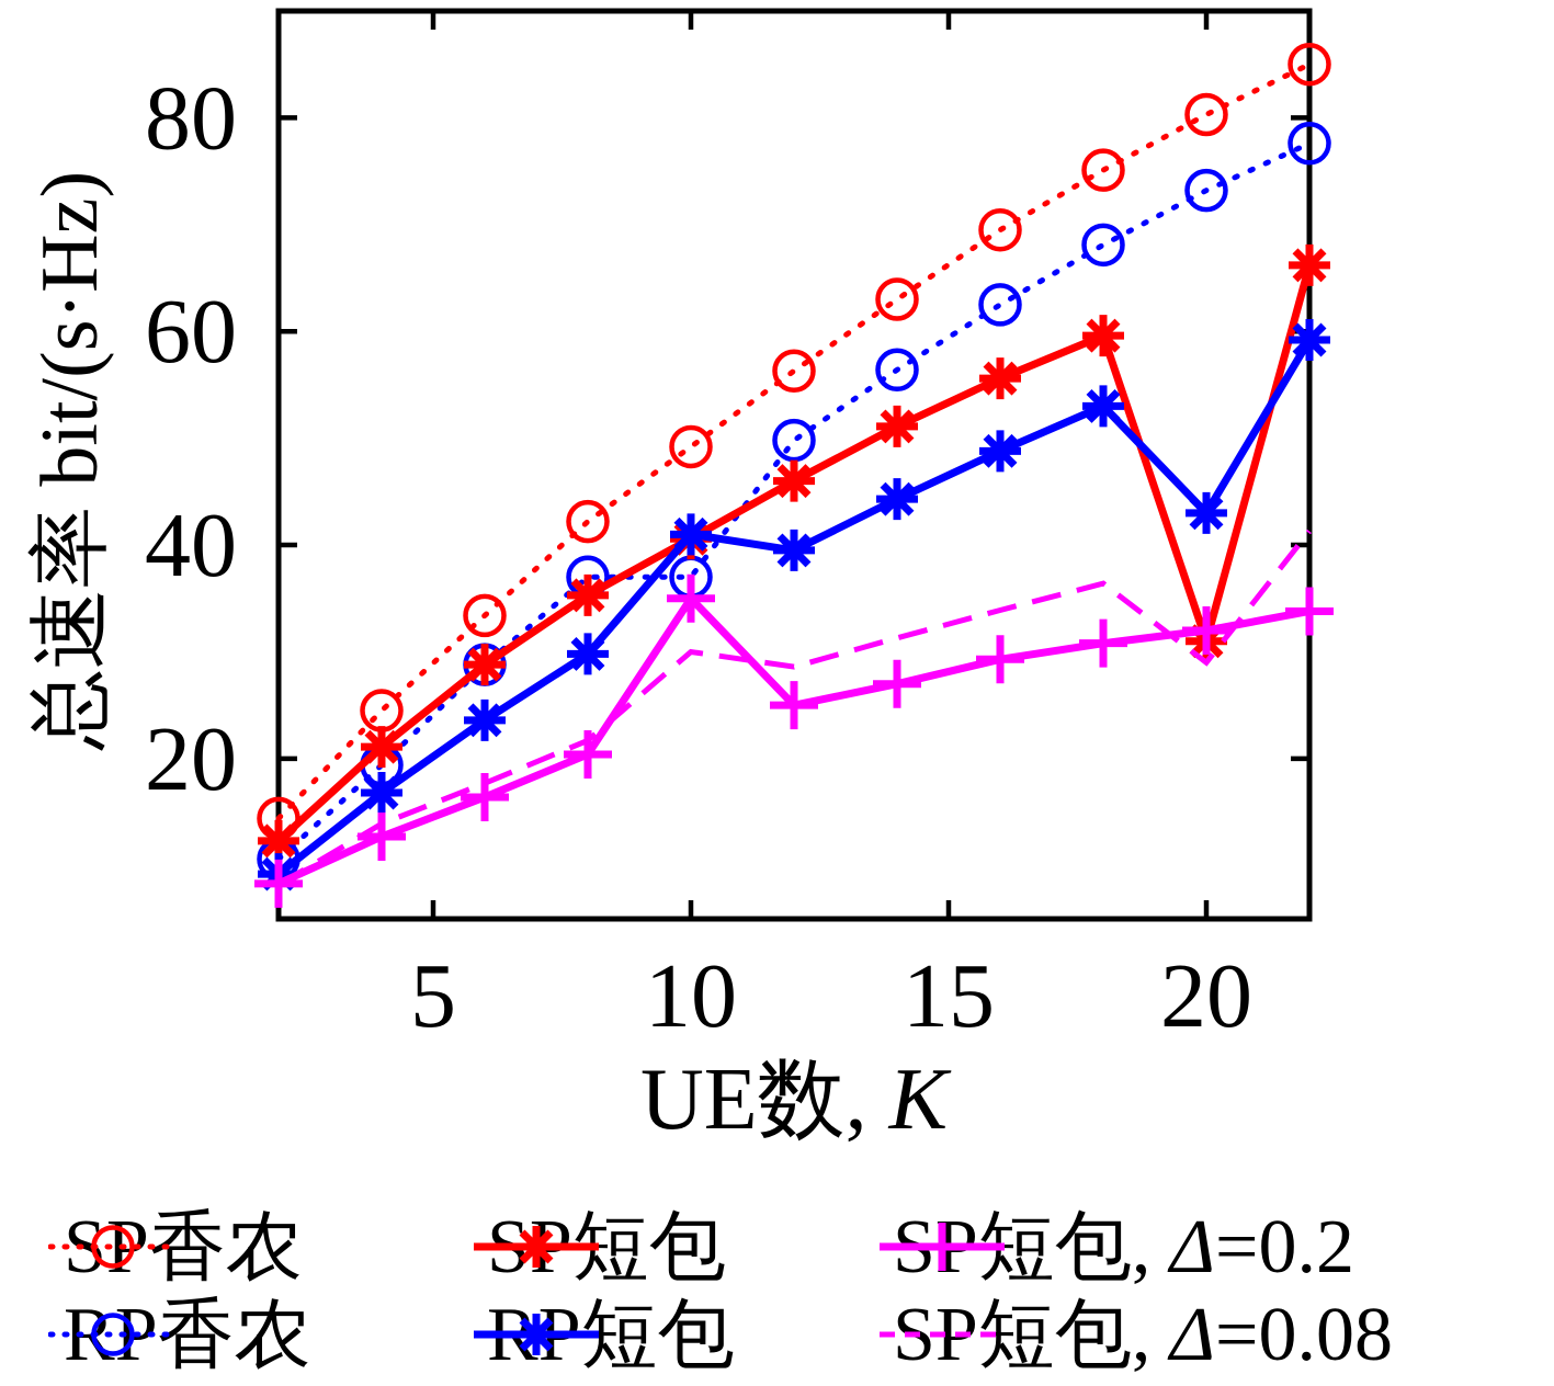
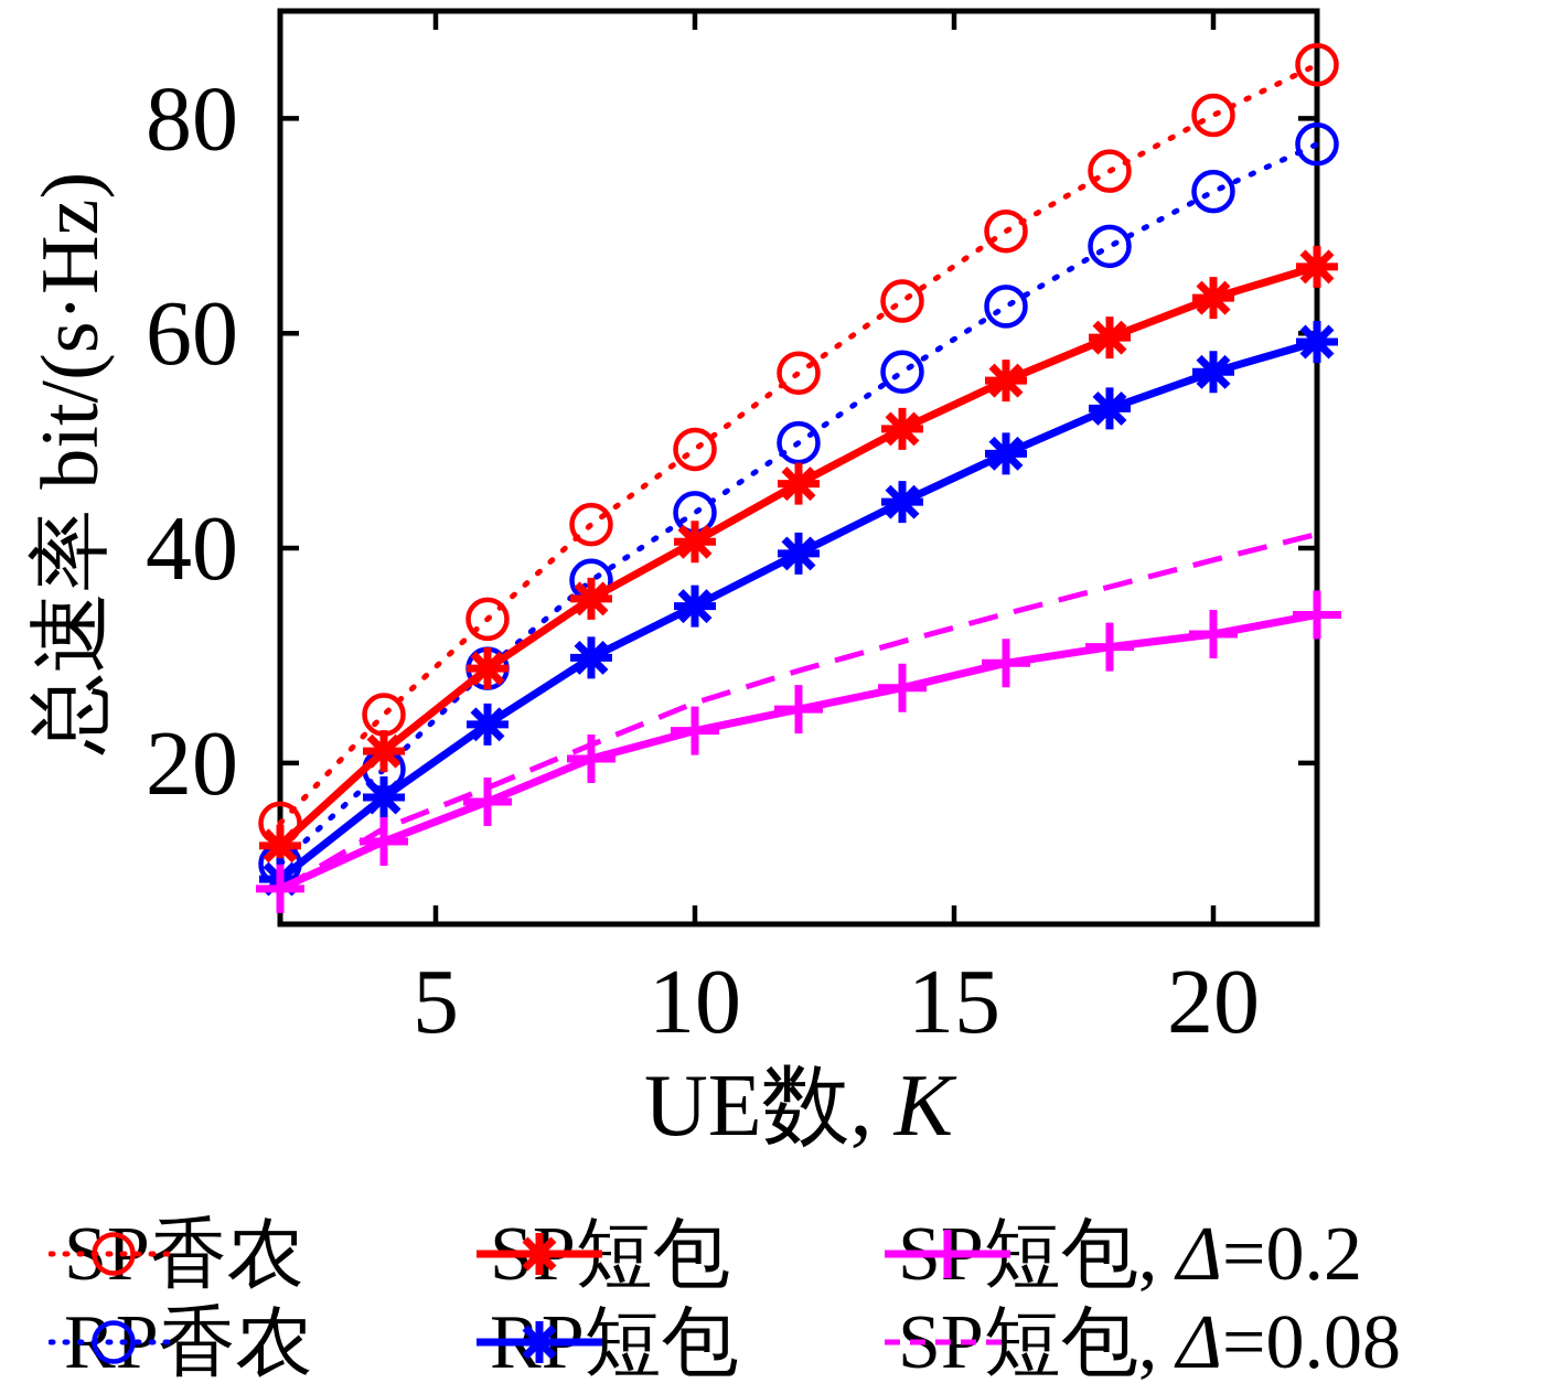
RP香农/10: 37 -> 43
RP短包/10: 41 -> 35
SP短包, Δ=0.2/10: 35 -> 23
SP短包, Δ=0.08/10: 30 -> 26
SP短包/20: 31 -> 63
RP短包/20: 43 -> 56
SP短包, Δ=0.08/20: 29 -> 39
